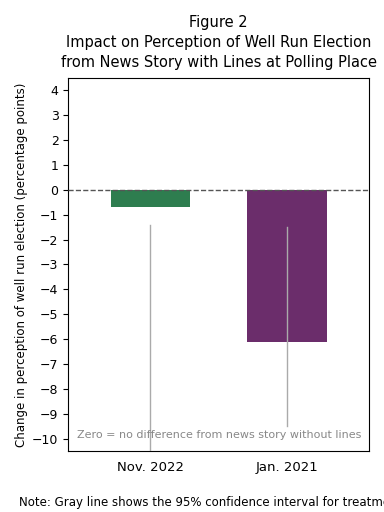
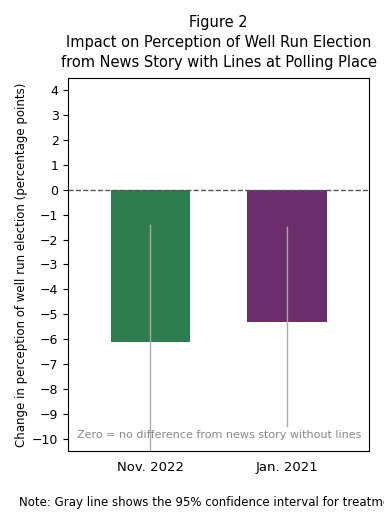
Nov. 2022: -0.7 -> -6.1
Jan. 2021: -6.1 -> -5.3
